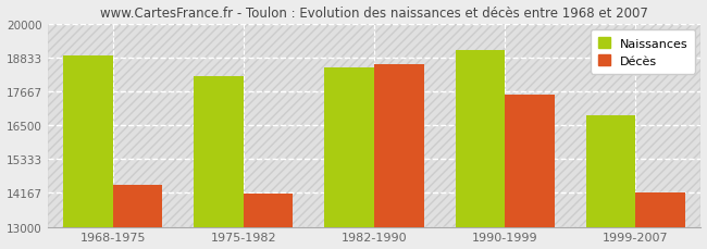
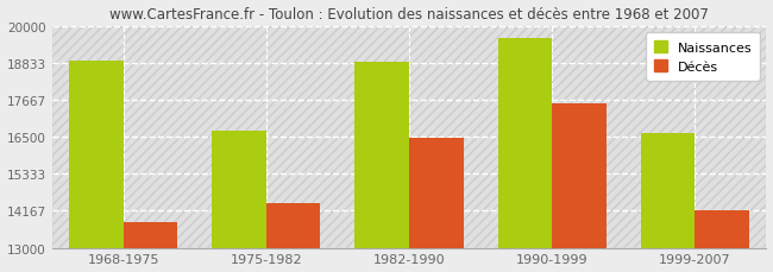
Décès/1968-1975: 14450 -> 13800
Naissances/1975-1982: 18200 -> 16700
Décès/1975-1982: 14150 -> 14400
Naissances/1982-1990: 18500 -> 18850
Décès/1982-1990: 18600 -> 16450
Naissances/1990-1999: 19100 -> 19600
Naissances/1999-2007: 16850 -> 16600
